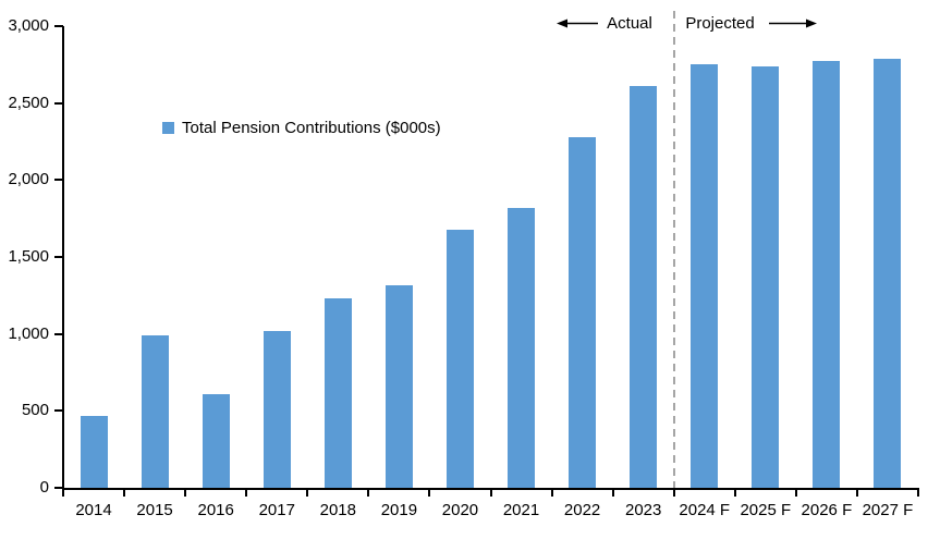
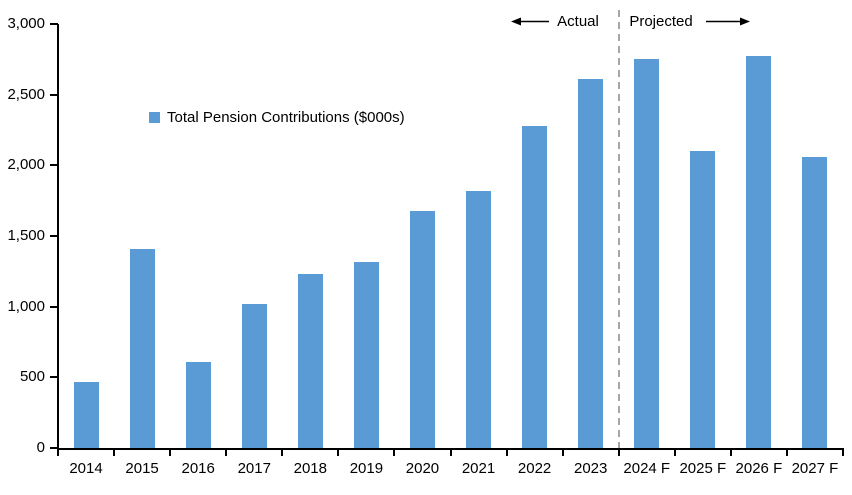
2015: 990 -> 1410
2025 F: 2740 -> 2100
2027 F: 2790 -> 2060
